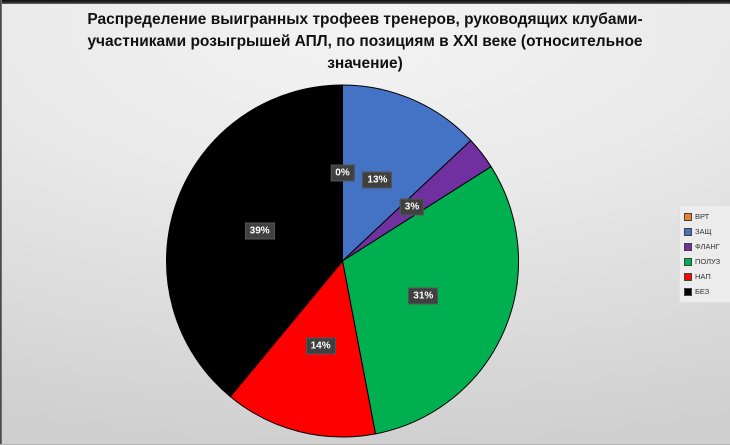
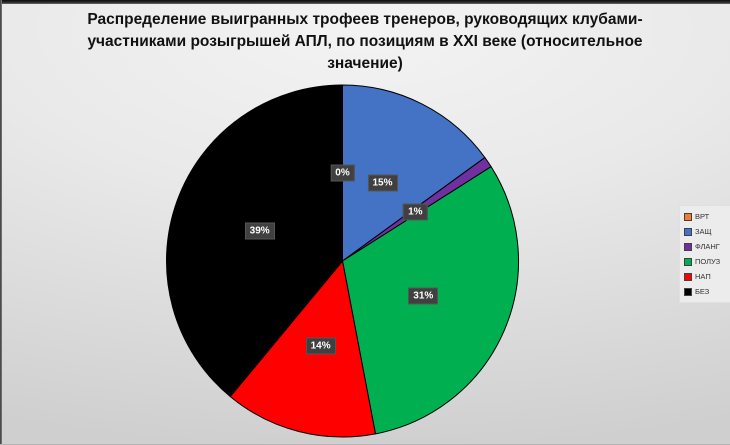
ЗАЩ: 13% -> 15%
ФЛАНГ: 3% -> 1%
